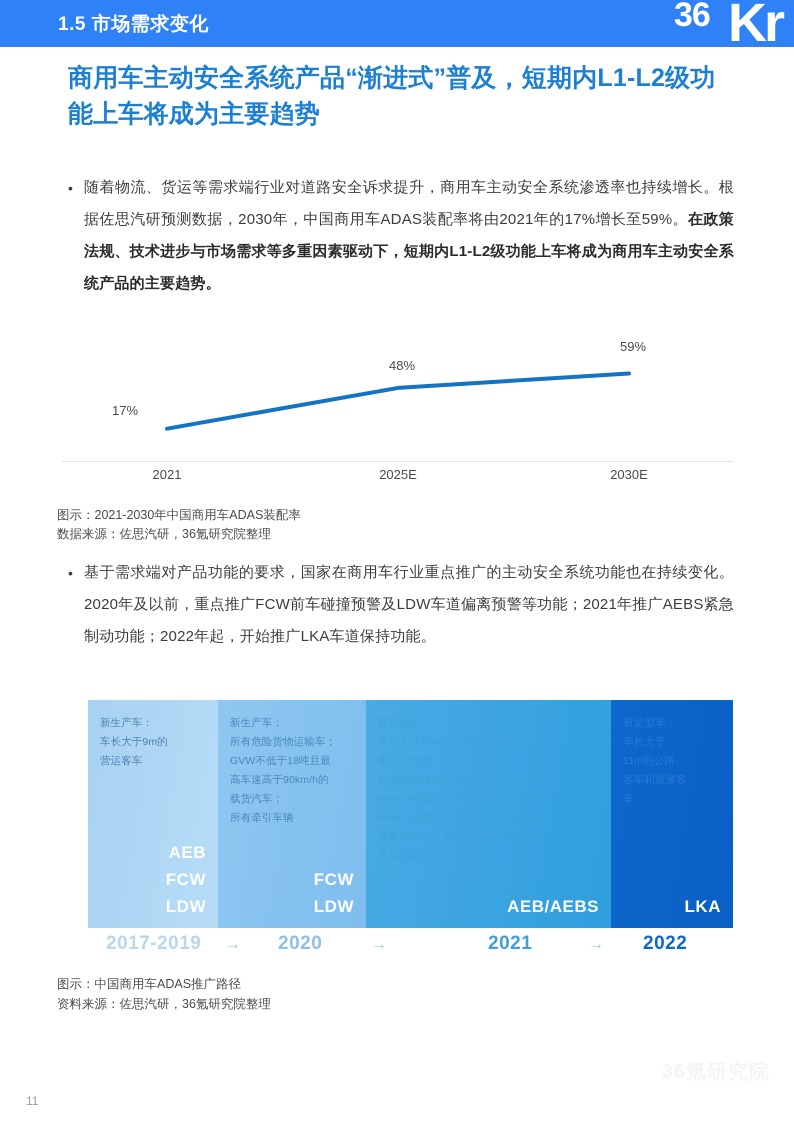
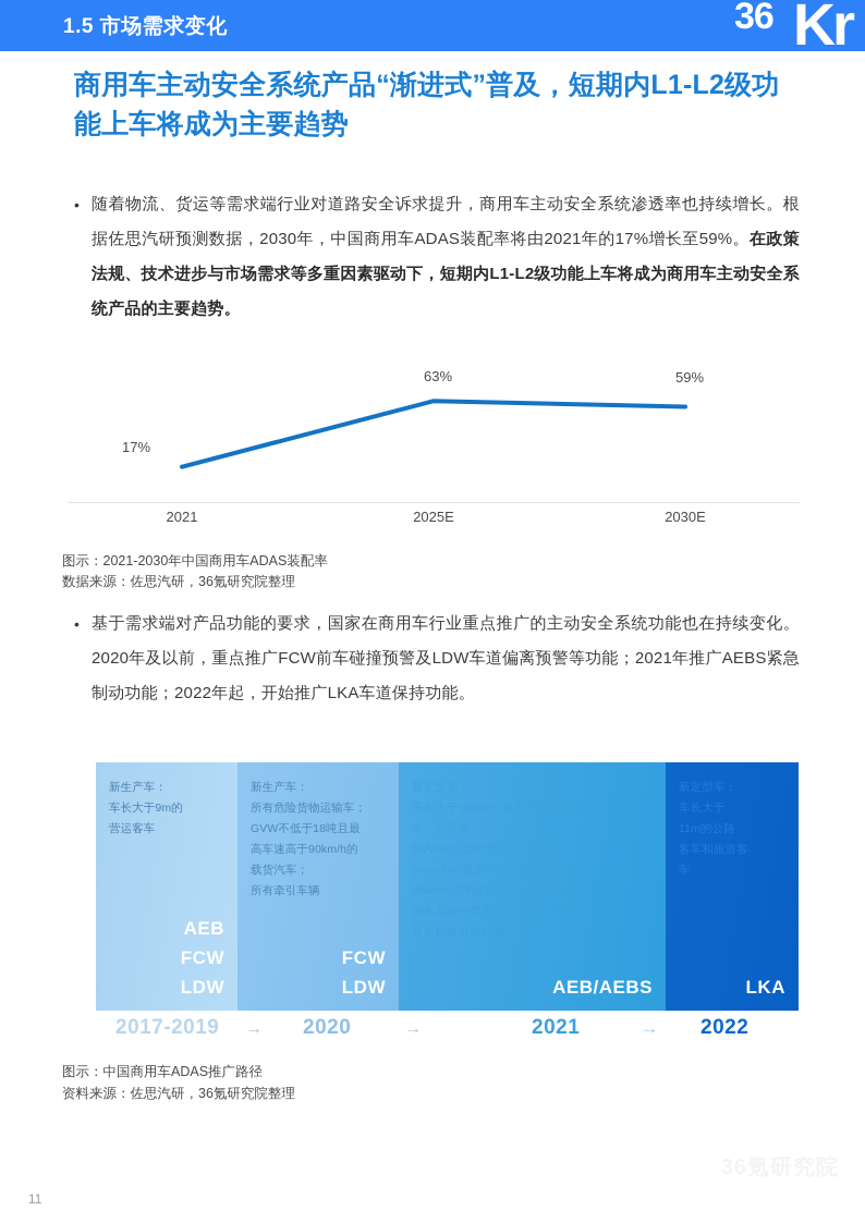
2025E: 48% -> 63%
